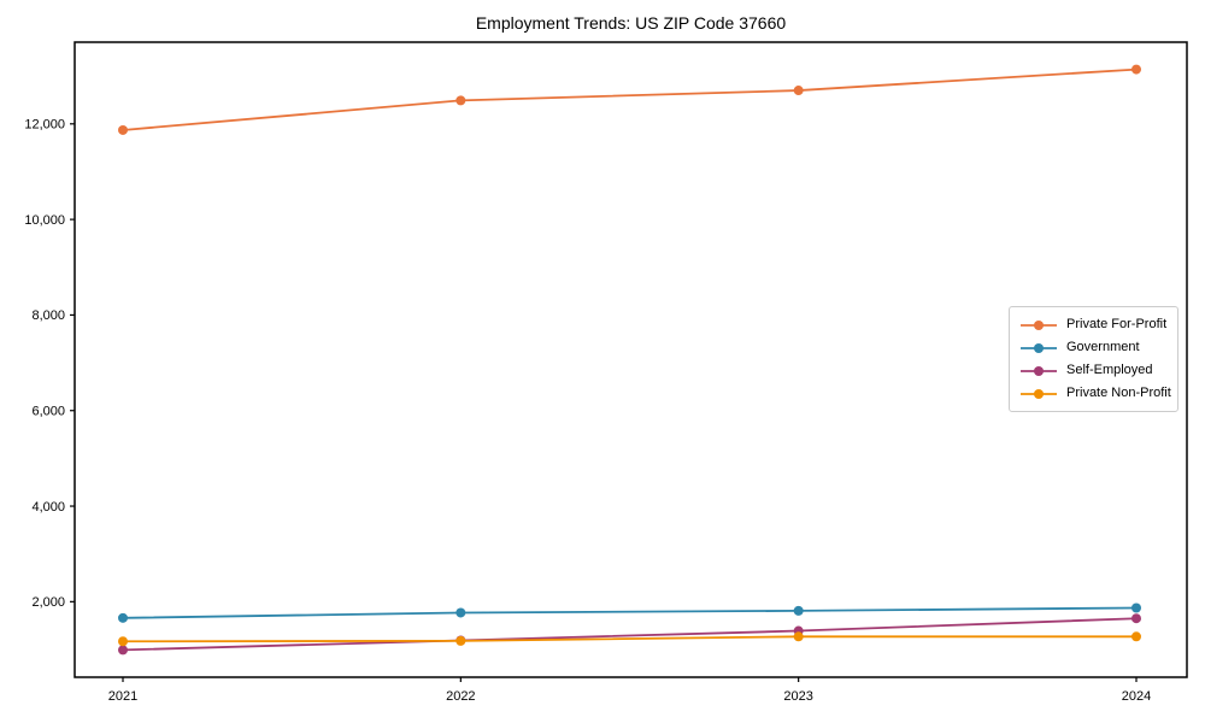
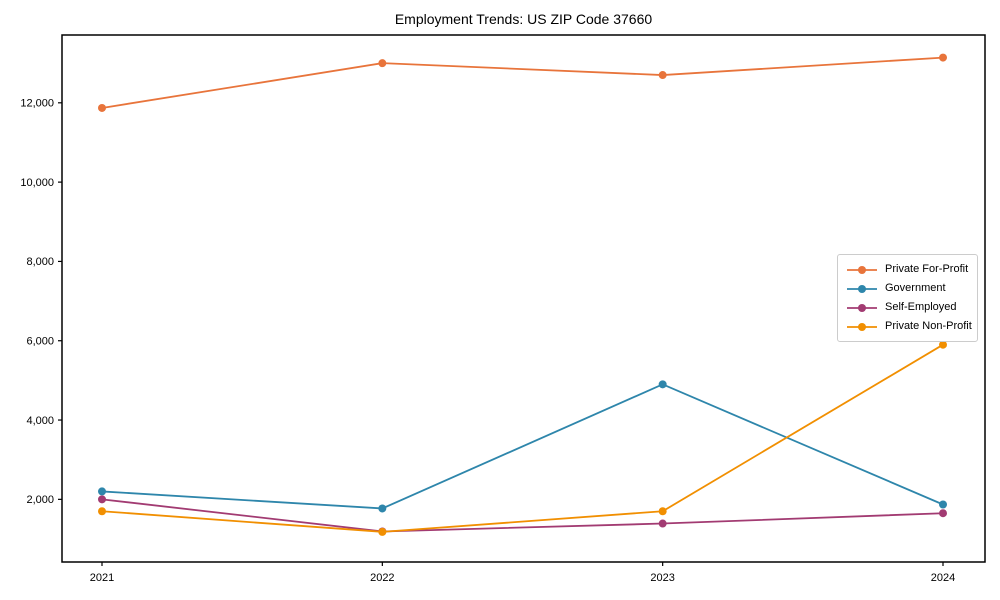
Government/2021: 1700 -> 2200
Self-Employed/2021: 1000 -> 2000
Private Non-Profit/2021: 1200 -> 1700
Private For-Profit/2022: 12500 -> 13000
Government/2023: 1800 -> 4900
Private Non-Profit/2023: 1300 -> 1700
Private Non-Profit/2024: 1300 -> 5900
